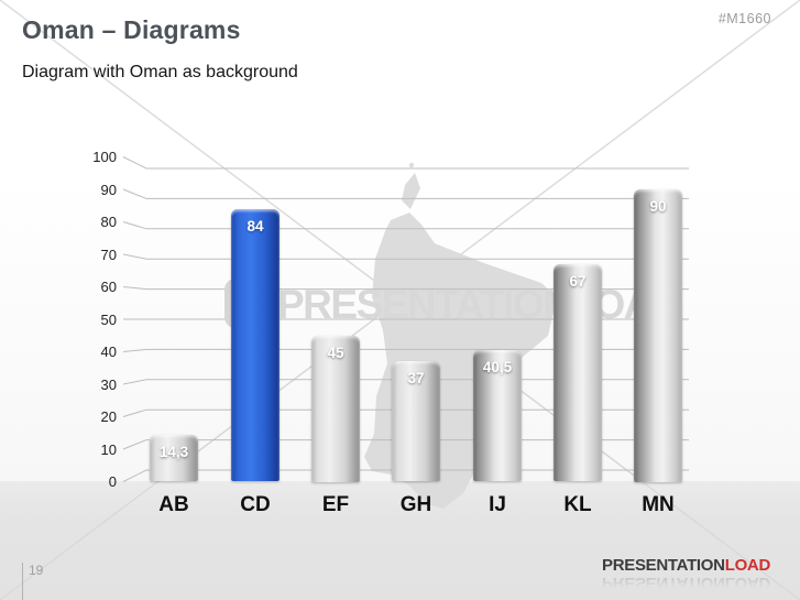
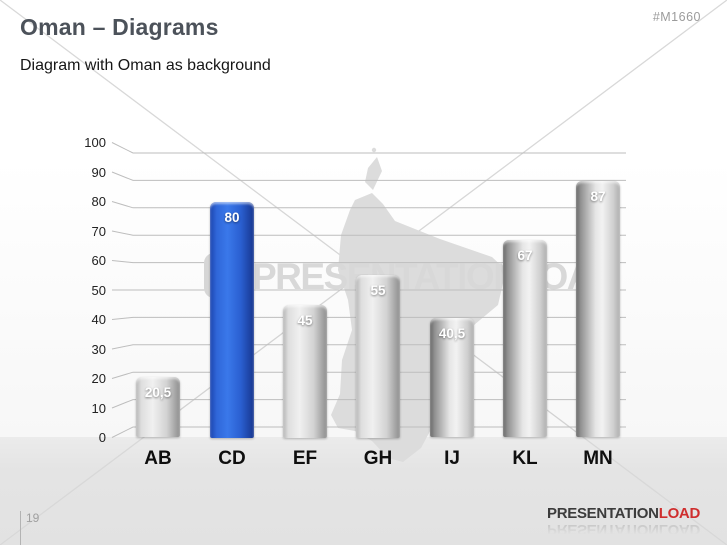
AB: 14,3 -> 20,5
CD: 84 -> 80
GH: 37 -> 55
MN: 90 -> 87
